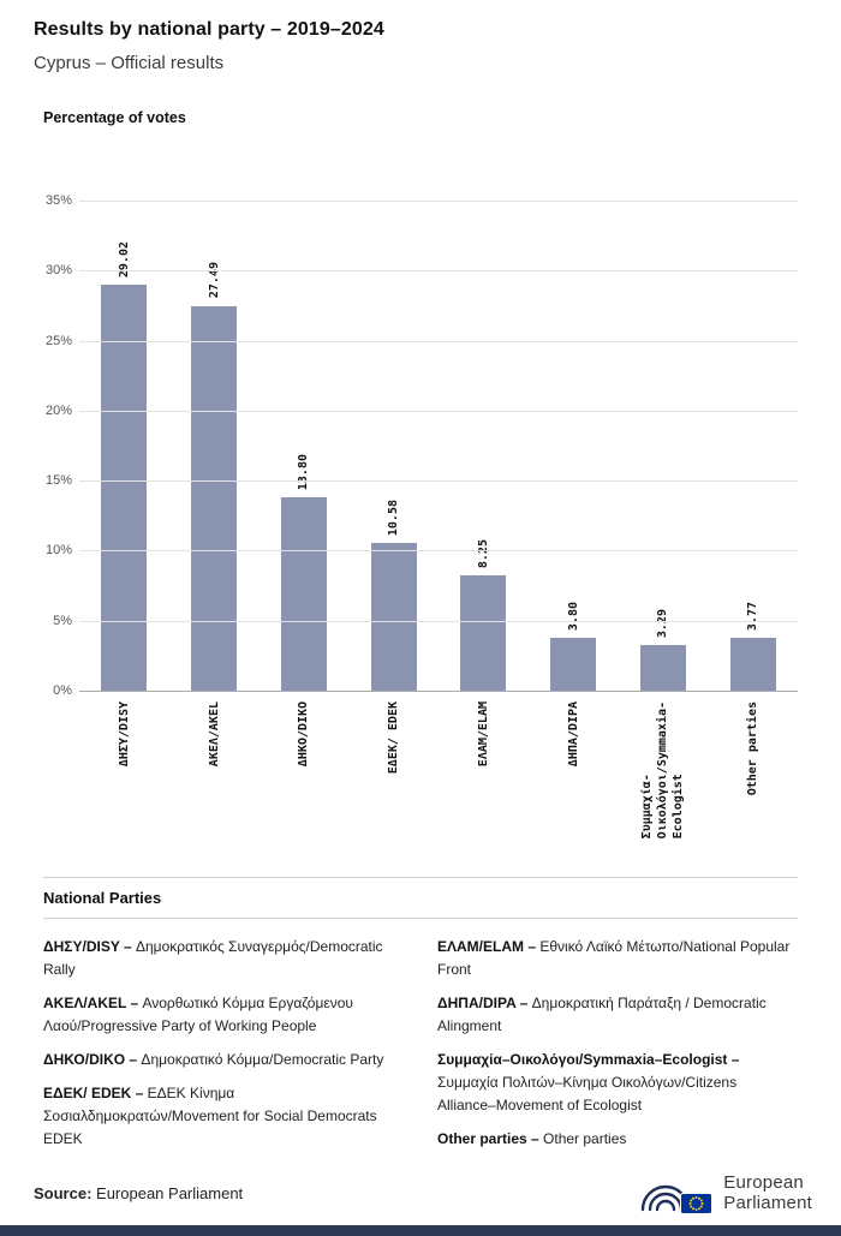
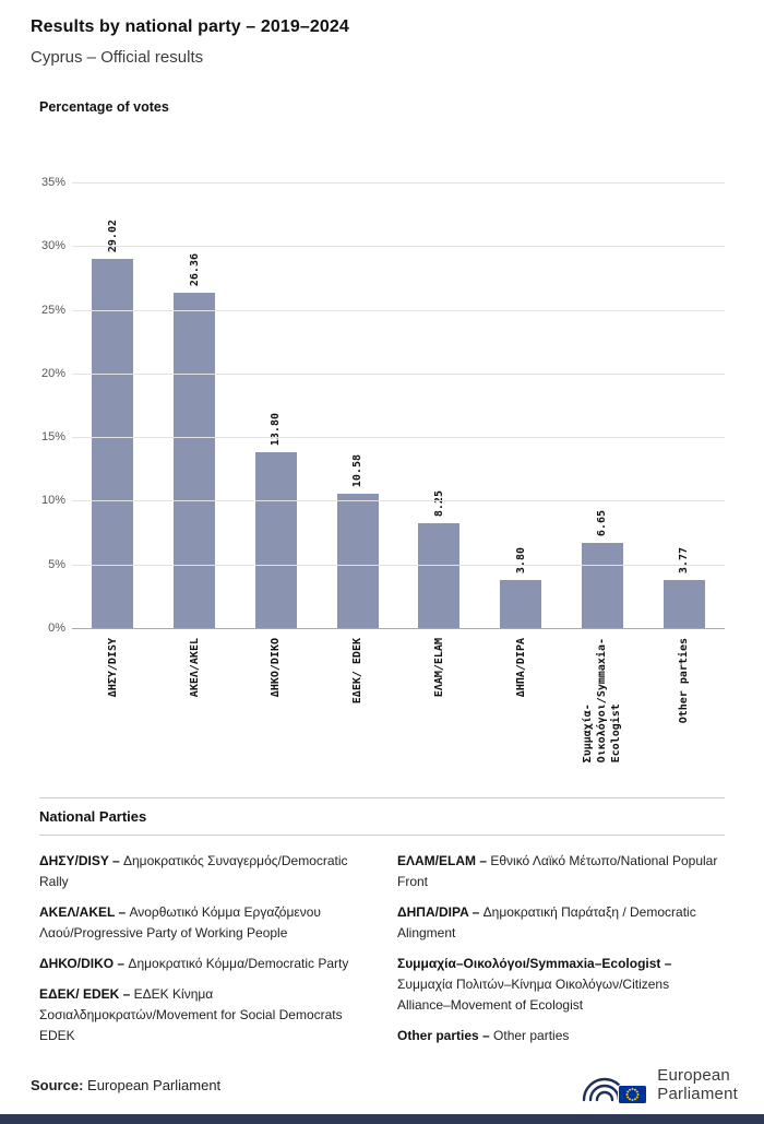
ΑΚΕΛ/AKEL: 27.49 -> 26.36
Συμμαχία- Οικολόγοι/Symmaxia- Ecologist: 3.29 -> 6.65
